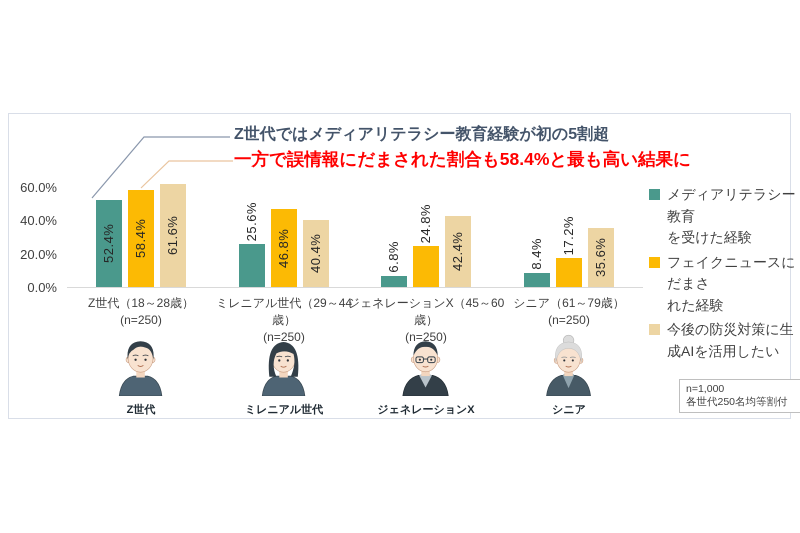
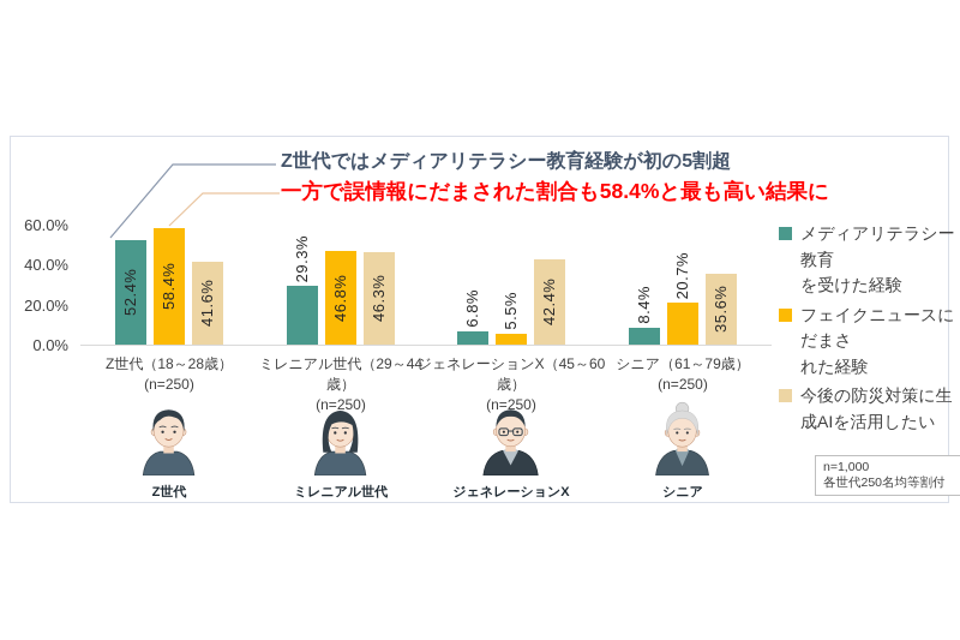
今後の防災対策に生成AIを活用したい/Z世代（18～28歳）: 61.6% -> 41.6%
メディアリテラシー教育を受けた経験/ミレニアル世代（29～44歳）: 25.6% -> 29.3%
今後の防災対策に生成AIを活用したい/ミレニアル世代（29～44歳）: 40.4% -> 46.3%
フェイクニュースにだまされた経験/ジェネレーションX（45～60歳）: 24.8% -> 5.5%
フェイクニュースにだまされた経験/シニア（61～79歳）: 17.2% -> 20.7%
